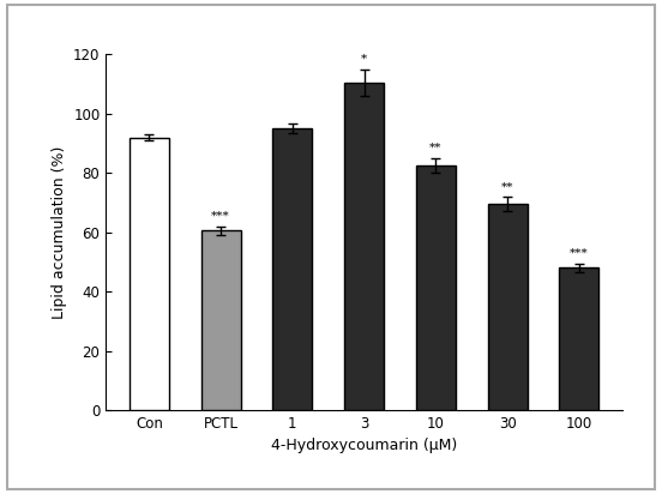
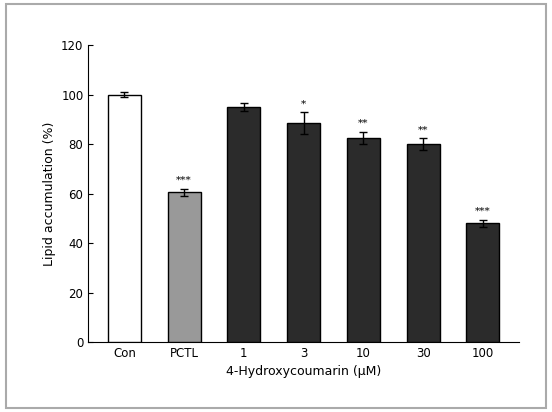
Con: 92.0 -> 100.0
3: 110.5 -> 88.5
30: 69.5 -> 80.0
